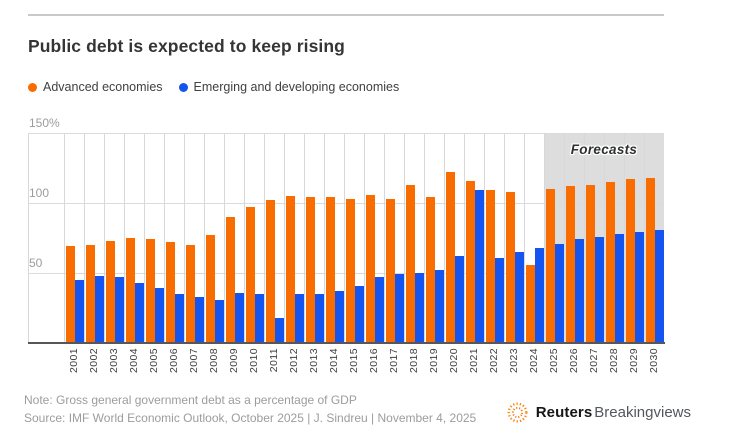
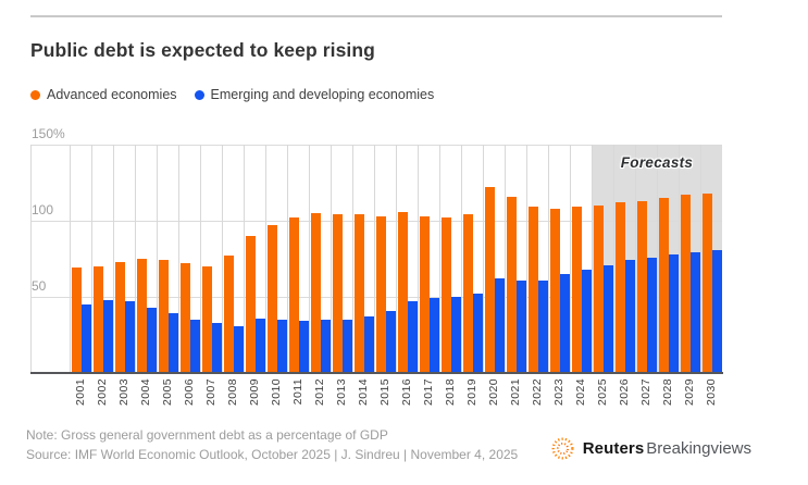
Emerging and developing economies/2011: 18% -> 34%
Advanced economies/2018: 113% -> 102%
Emerging and developing economies/2021: 109% -> 61%
Advanced economies/2024: 56% -> 109%
